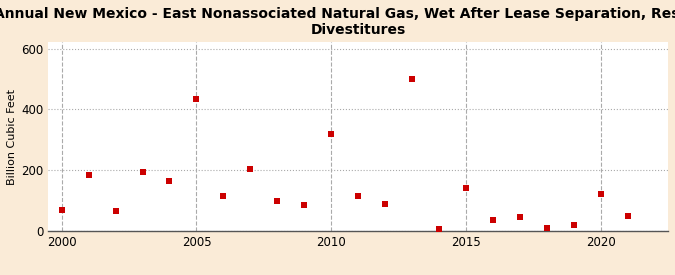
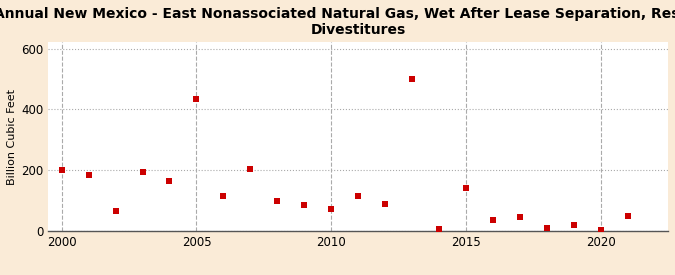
2000: 70 -> 200
2010: 320 -> 73
2020: 120 -> 3
